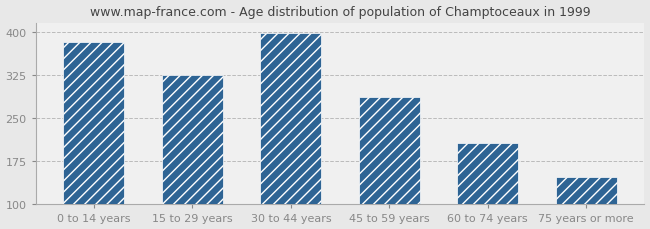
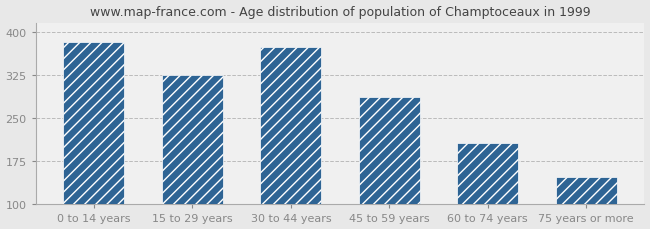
30 to 44 years: 397 -> 374
